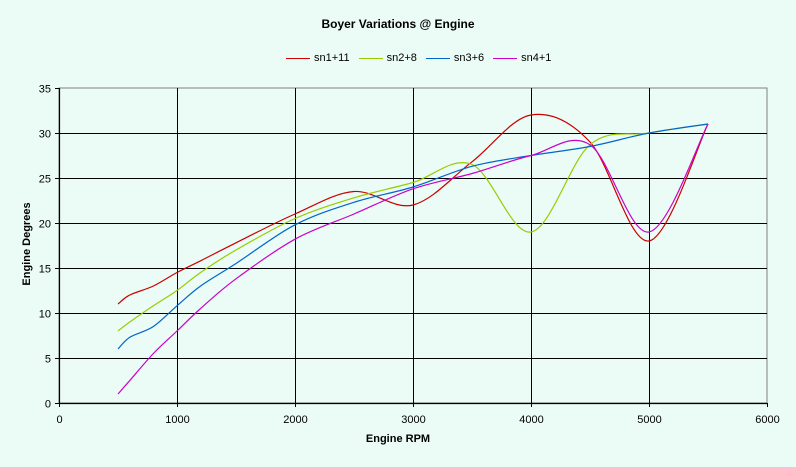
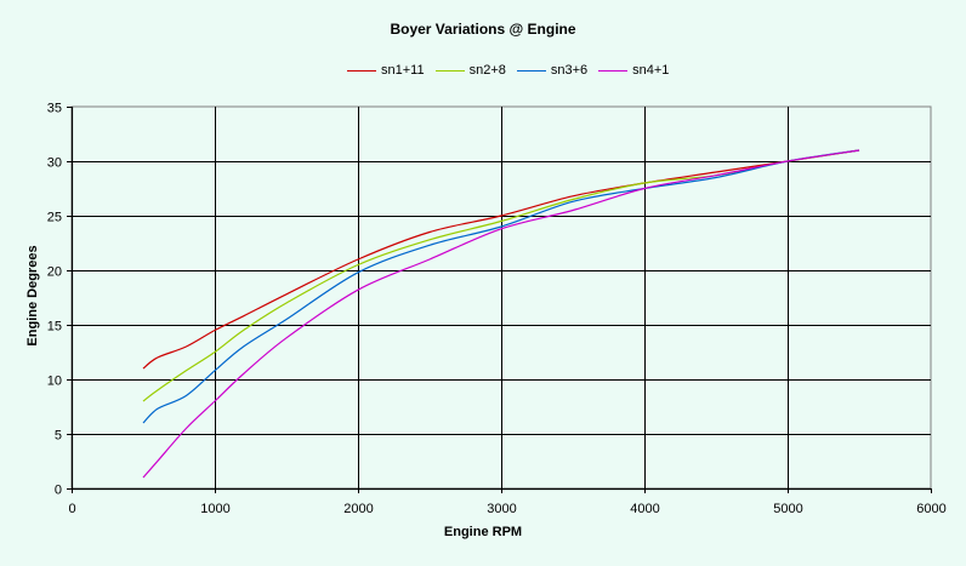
sn1+11/3000: 22 -> 25
sn1+11/4000: 32 -> 28
sn2+8/4000: 19 -> 28
sn1+11/5000: 18 -> 30
sn4+1/5000: 19 -> 30
